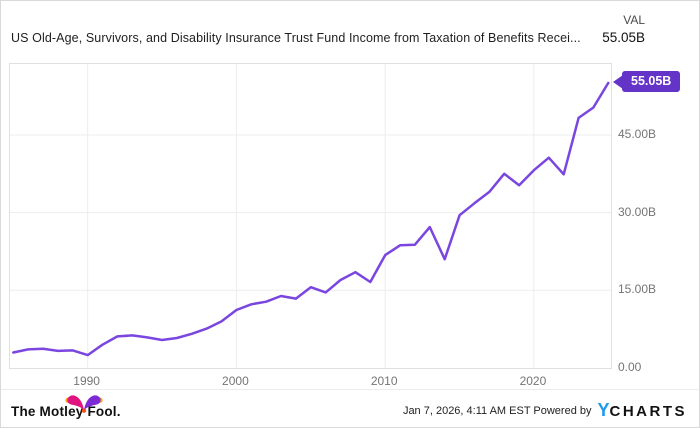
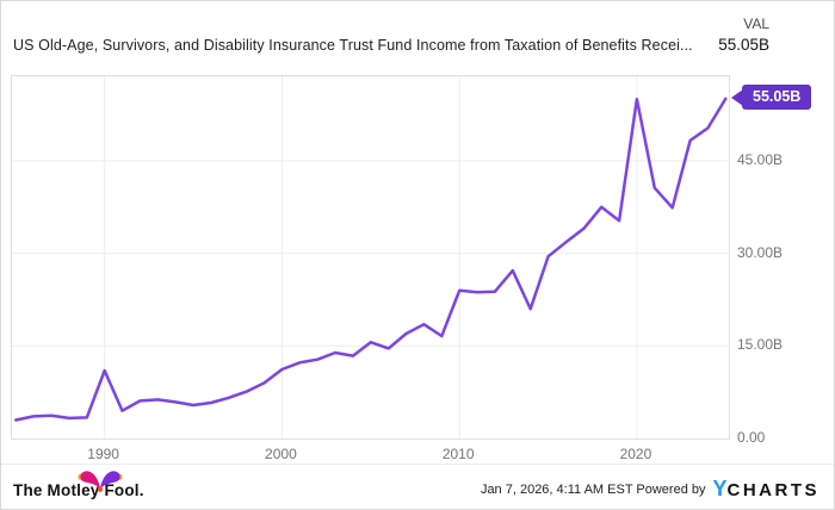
1990: 2B -> 11B
2010: 22B -> 24B
2020: 38B -> 55B
